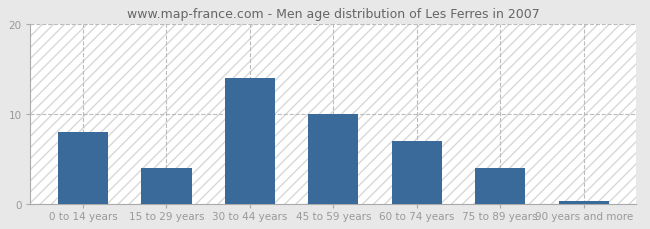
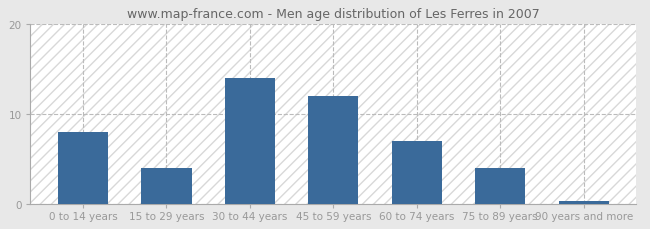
45 to 59 years: 10.0 -> 12.0
